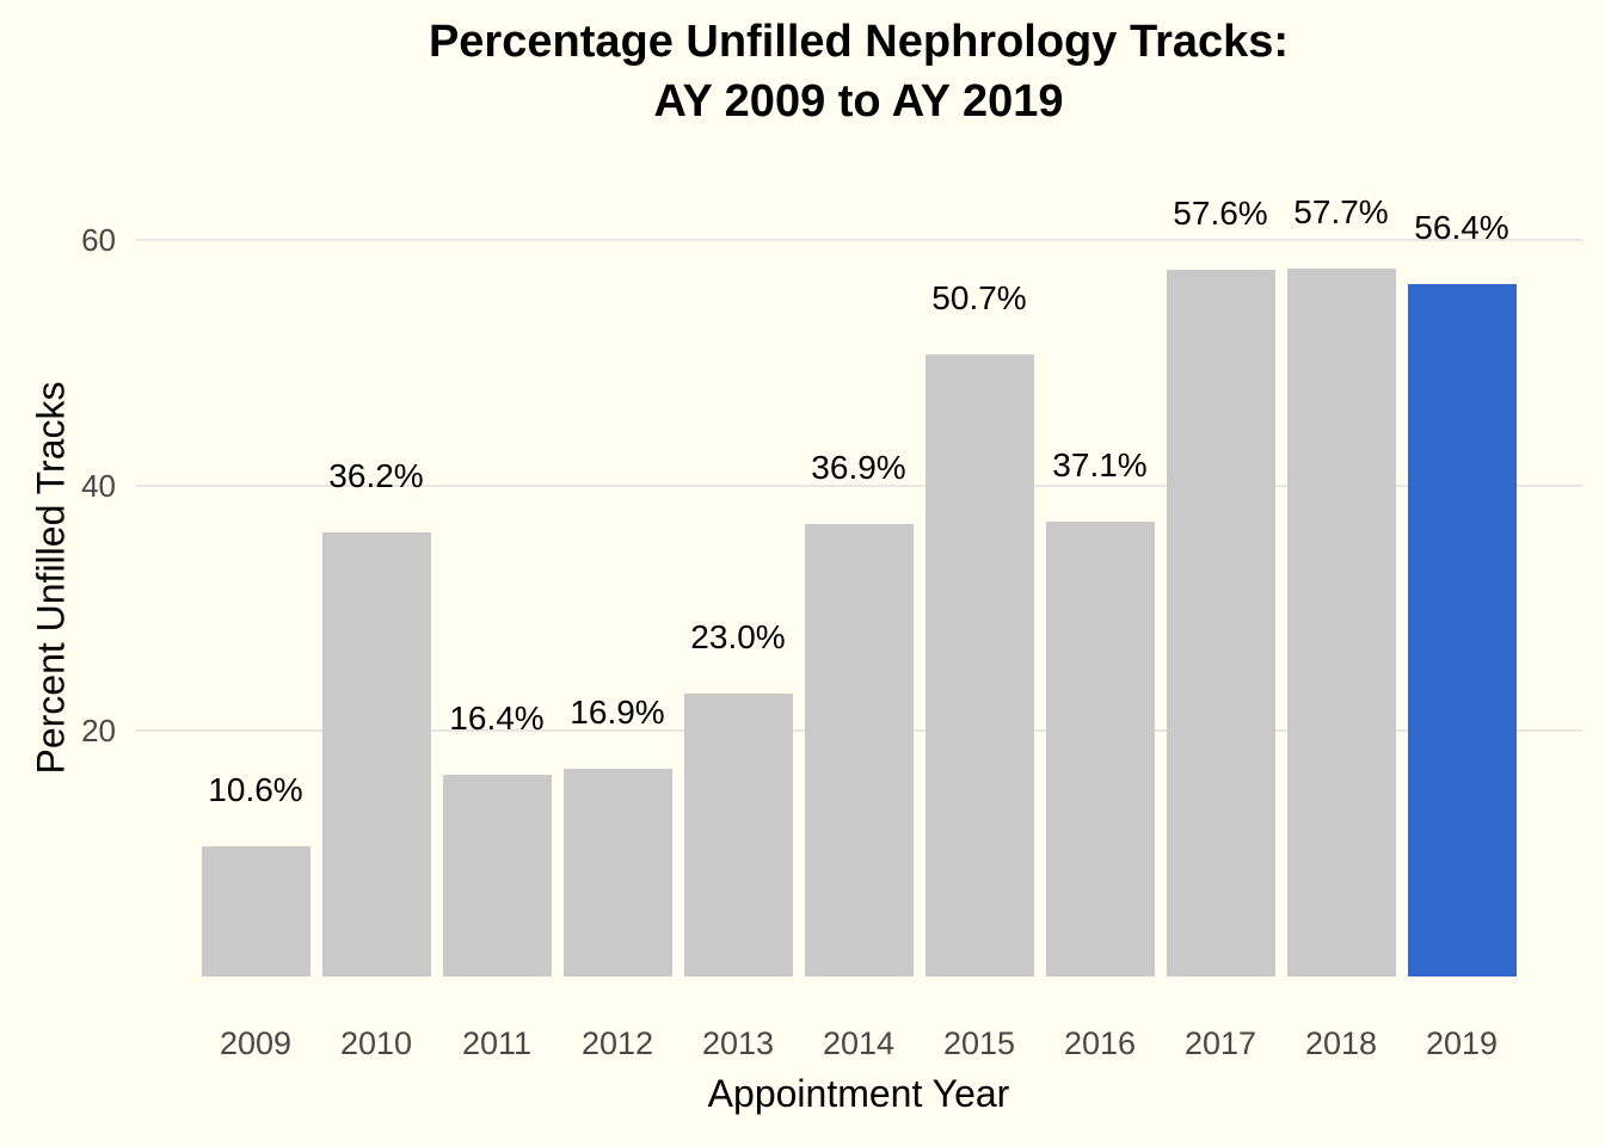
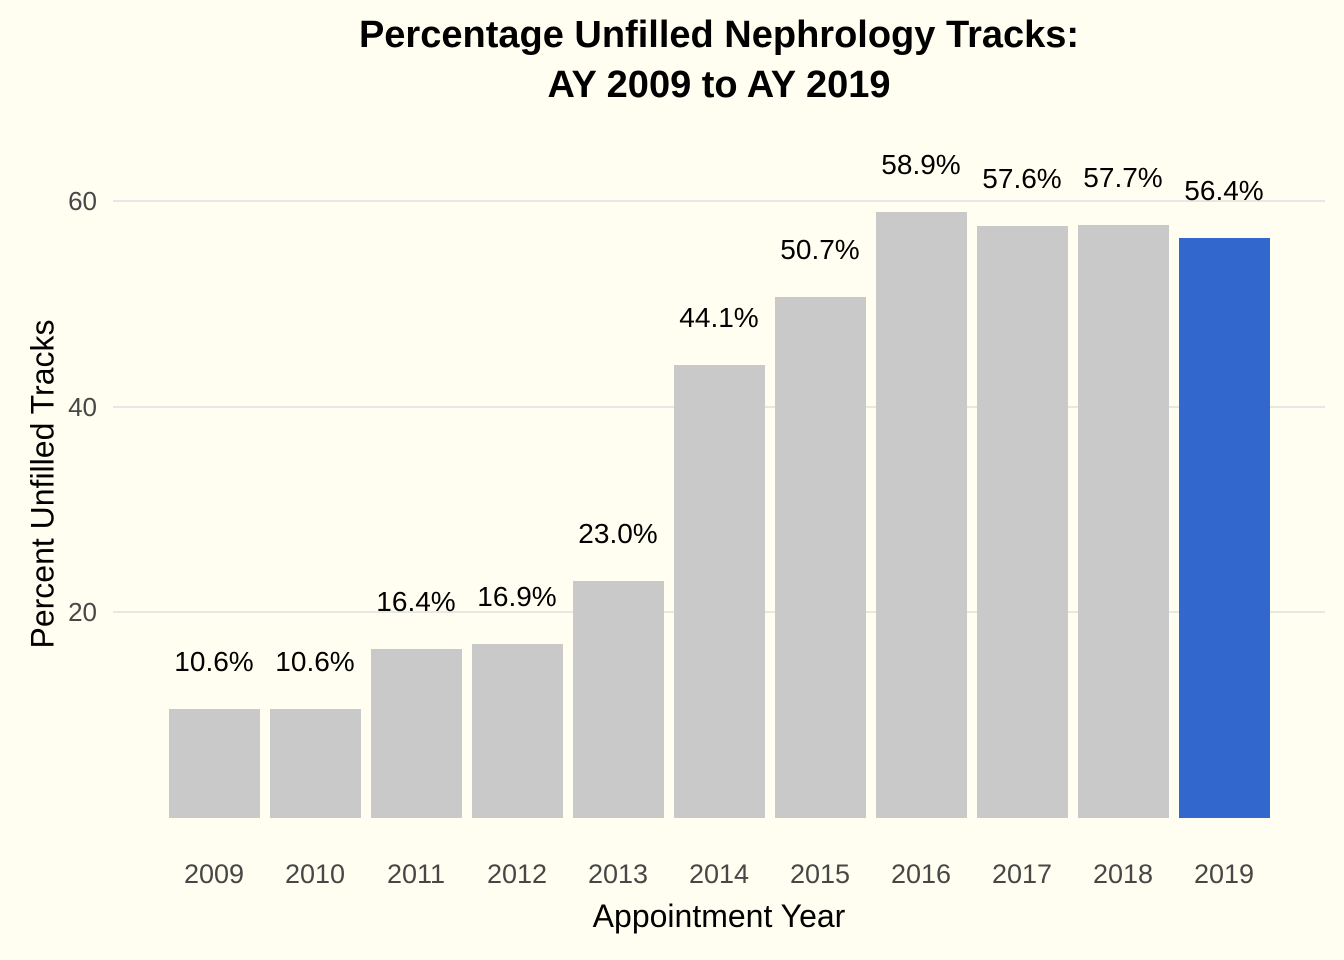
2010: 36.2% -> 10.6%
2014: 36.9% -> 44.1%
2016: 37.1% -> 58.9%
